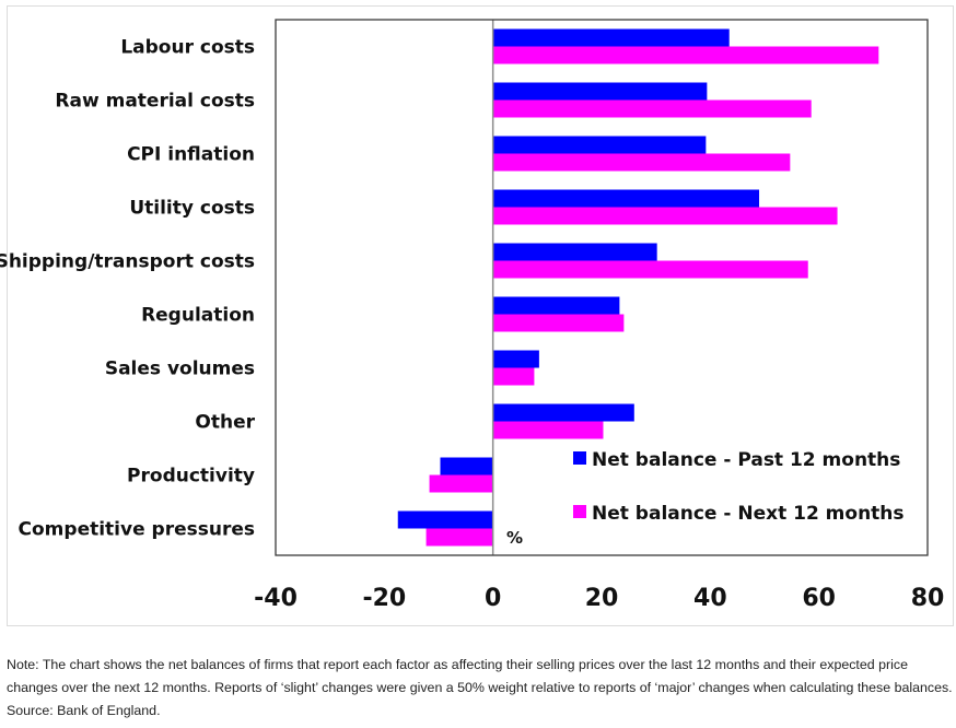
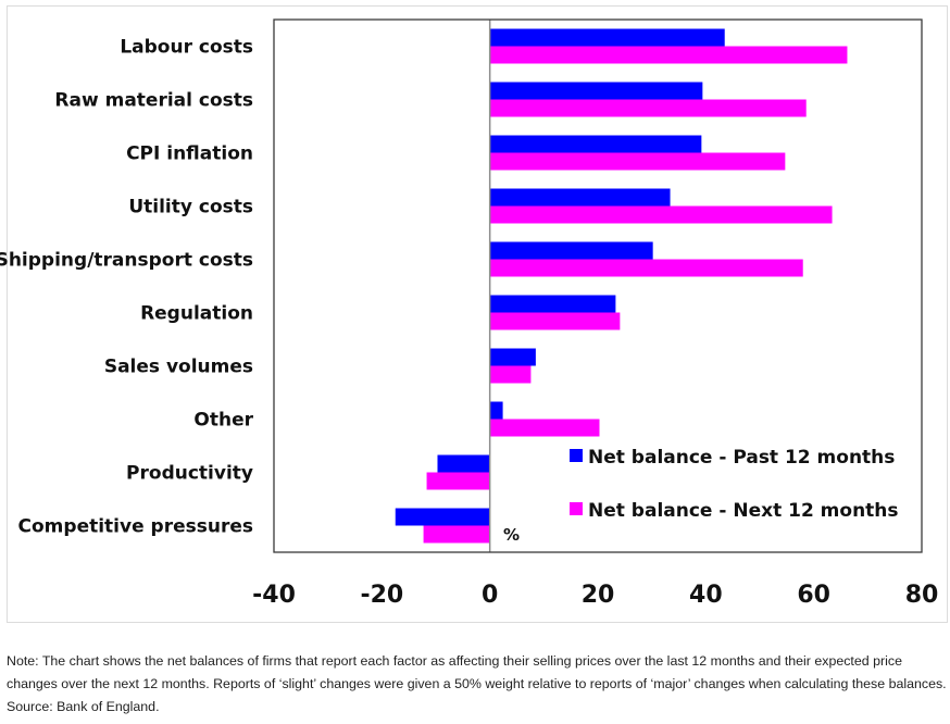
Net balance - Next 12 months/Labour costs: 71 -> 66
Net balance - Past 12 months/Utility costs: 49 -> 33
Net balance - Past 12 months/Other: 26 -> 2
